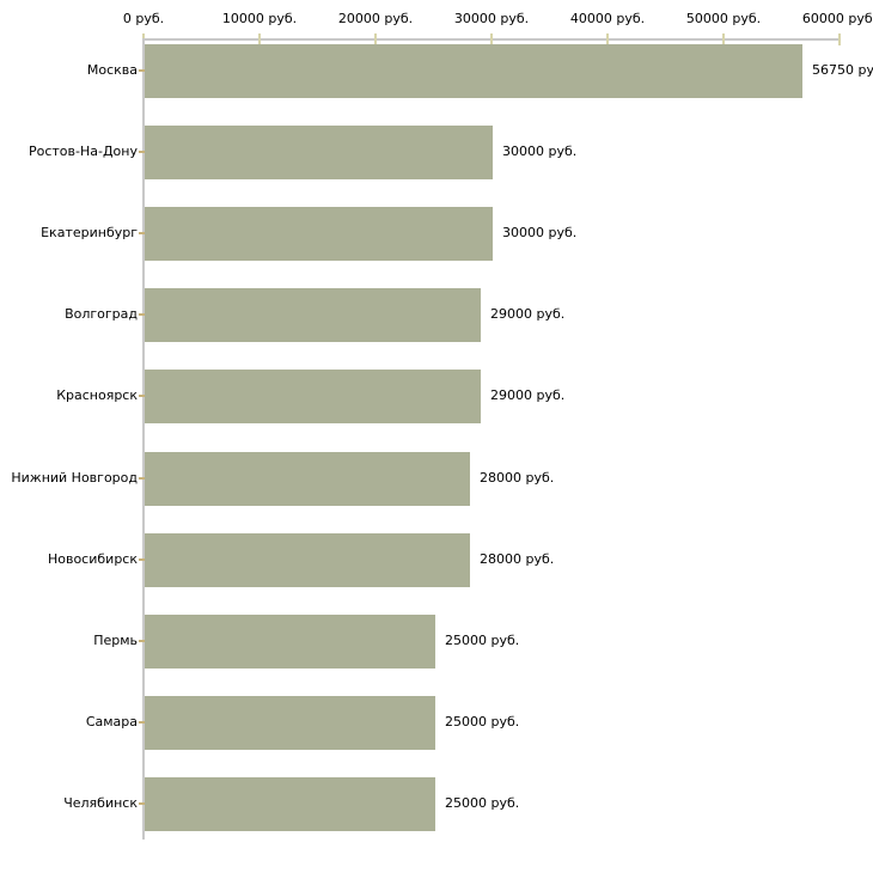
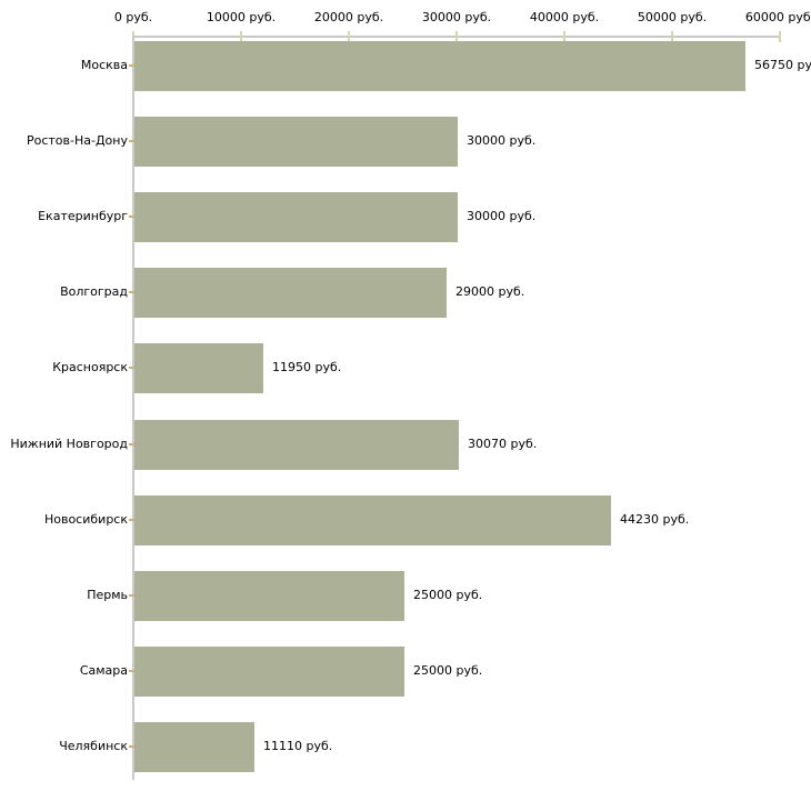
Красноярск: 29000 -> 11950
Нижний Новгород: 28000 -> 30070
Новосибирск: 28000 -> 44230
Челябинск: 25000 -> 11110
